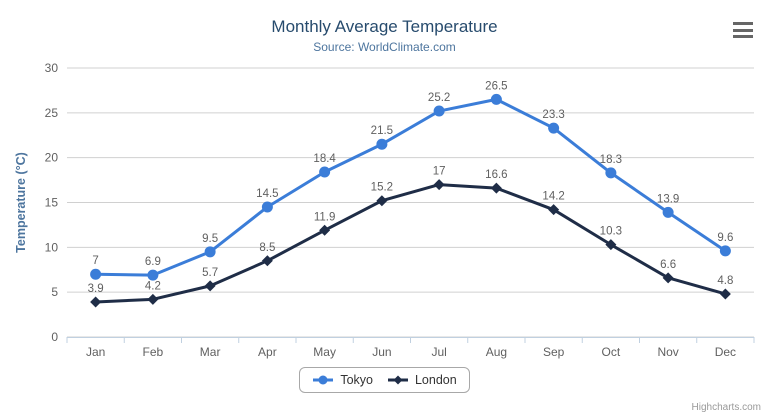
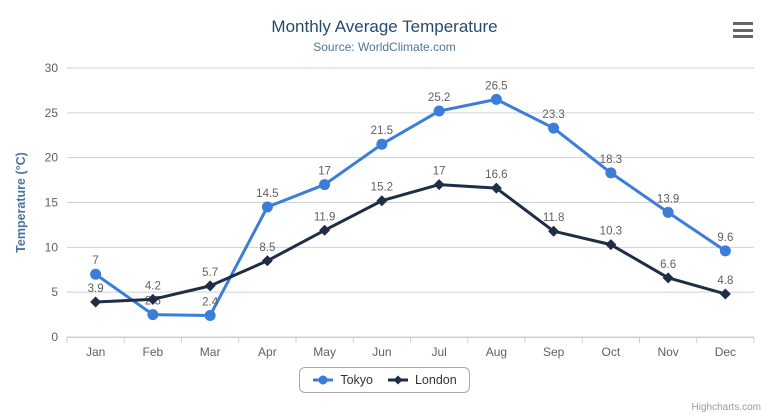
Tokyo/Feb: 6.9 -> 2.5
Tokyo/Mar: 9.5 -> 2.4
Tokyo/May: 18.4 -> 17
London/Sep: 14.2 -> 11.8
